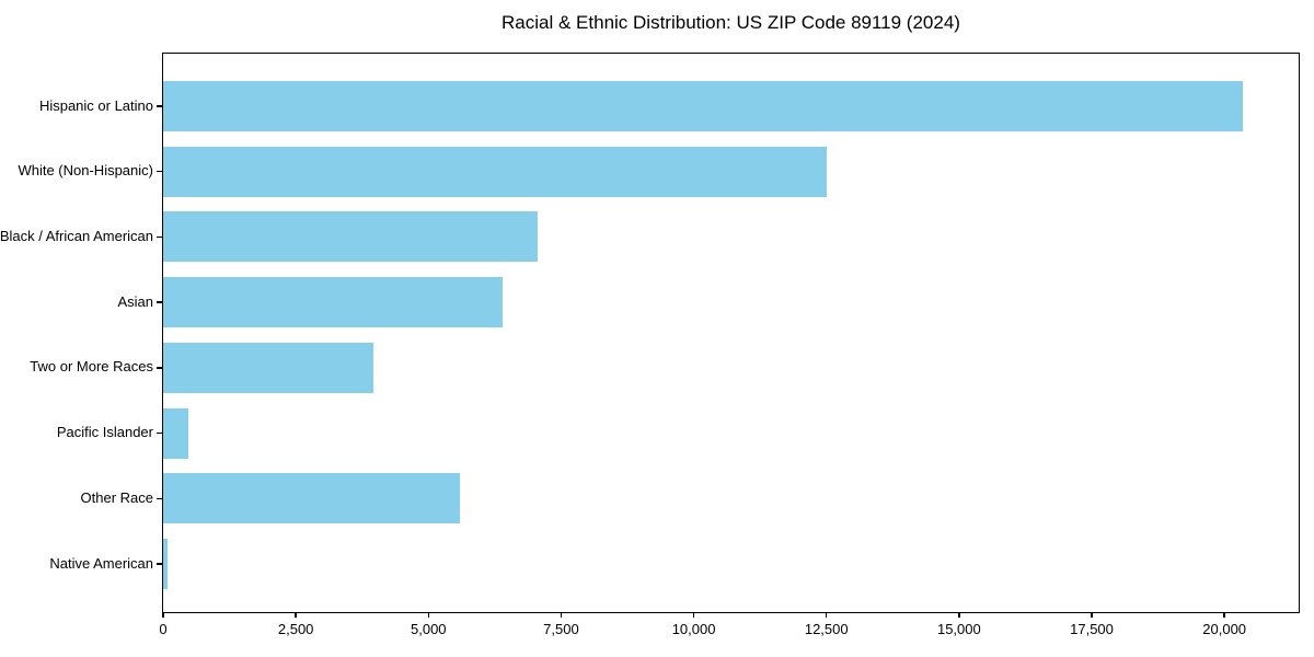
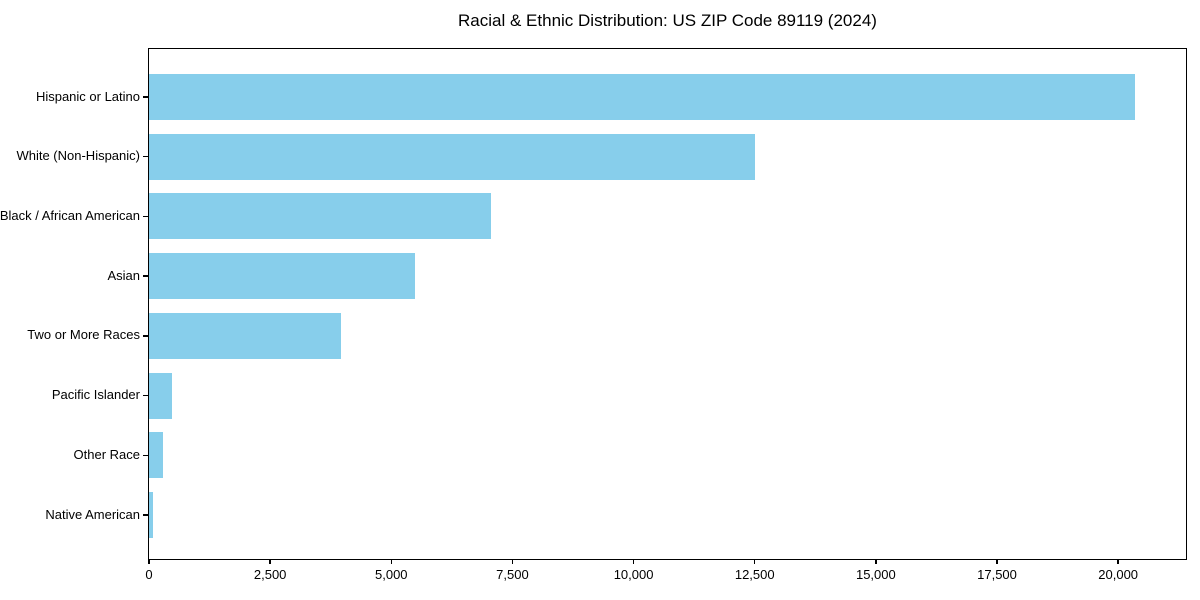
Asian: 6400 -> 5500
Other Race: 5600 -> 300
